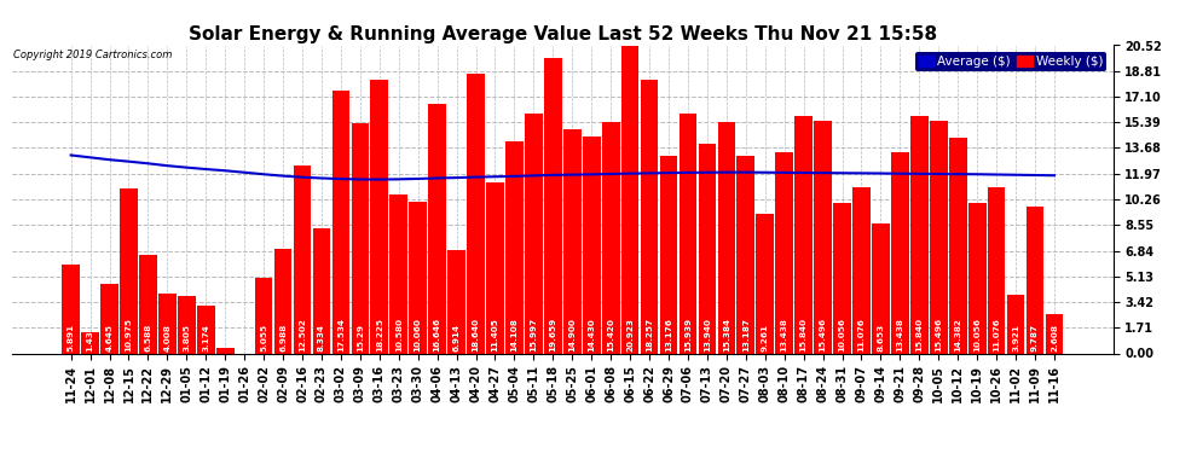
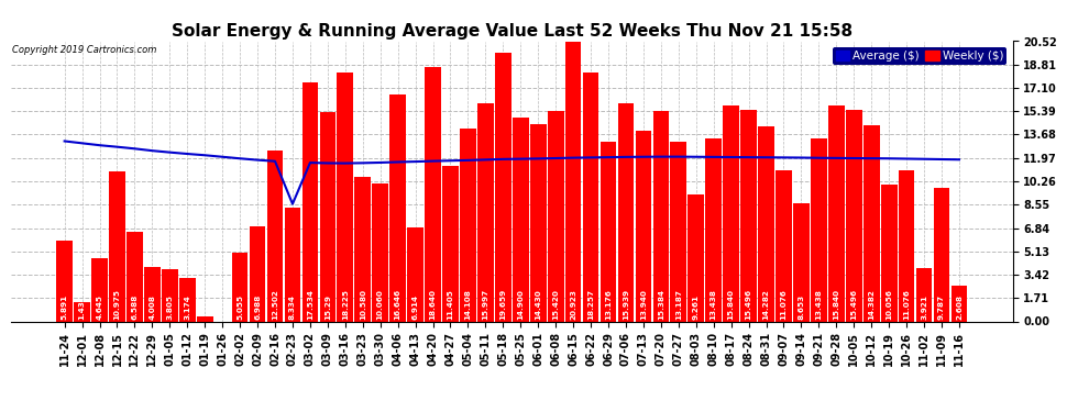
Average ($)/02-23: 11.7 -> 8.6
Weekly ($)/08-31: 10.056 -> 14.282
